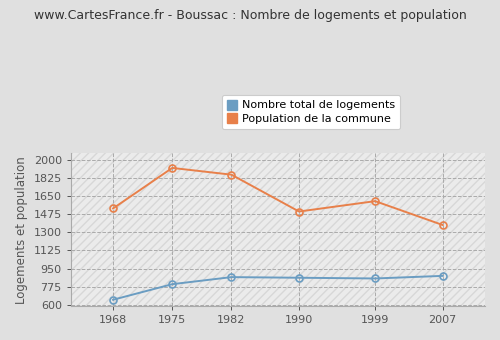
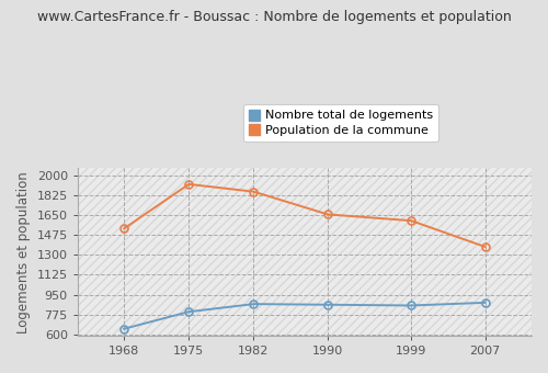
Population de la commune/1990: 1500 -> 1660
